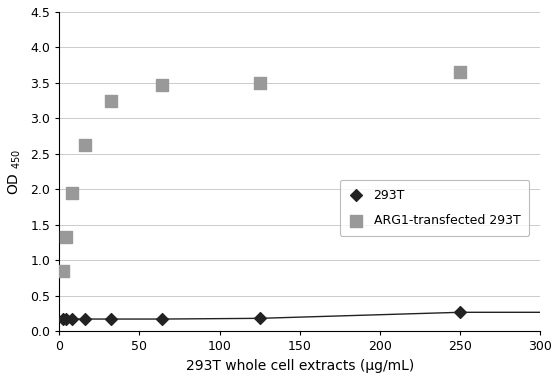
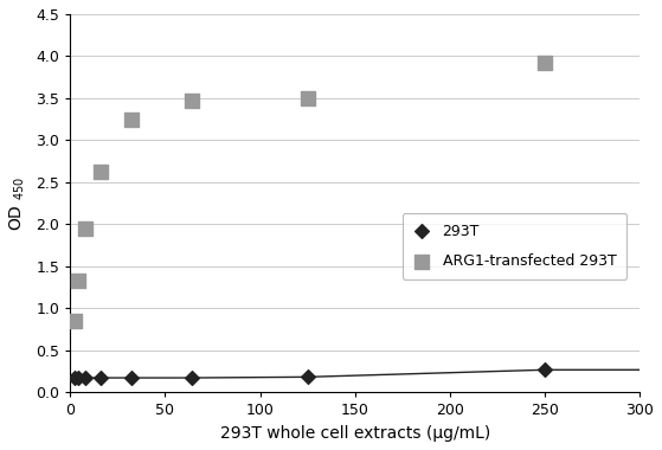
ARG1-transfected 293T/250: 3.65 -> 3.92
